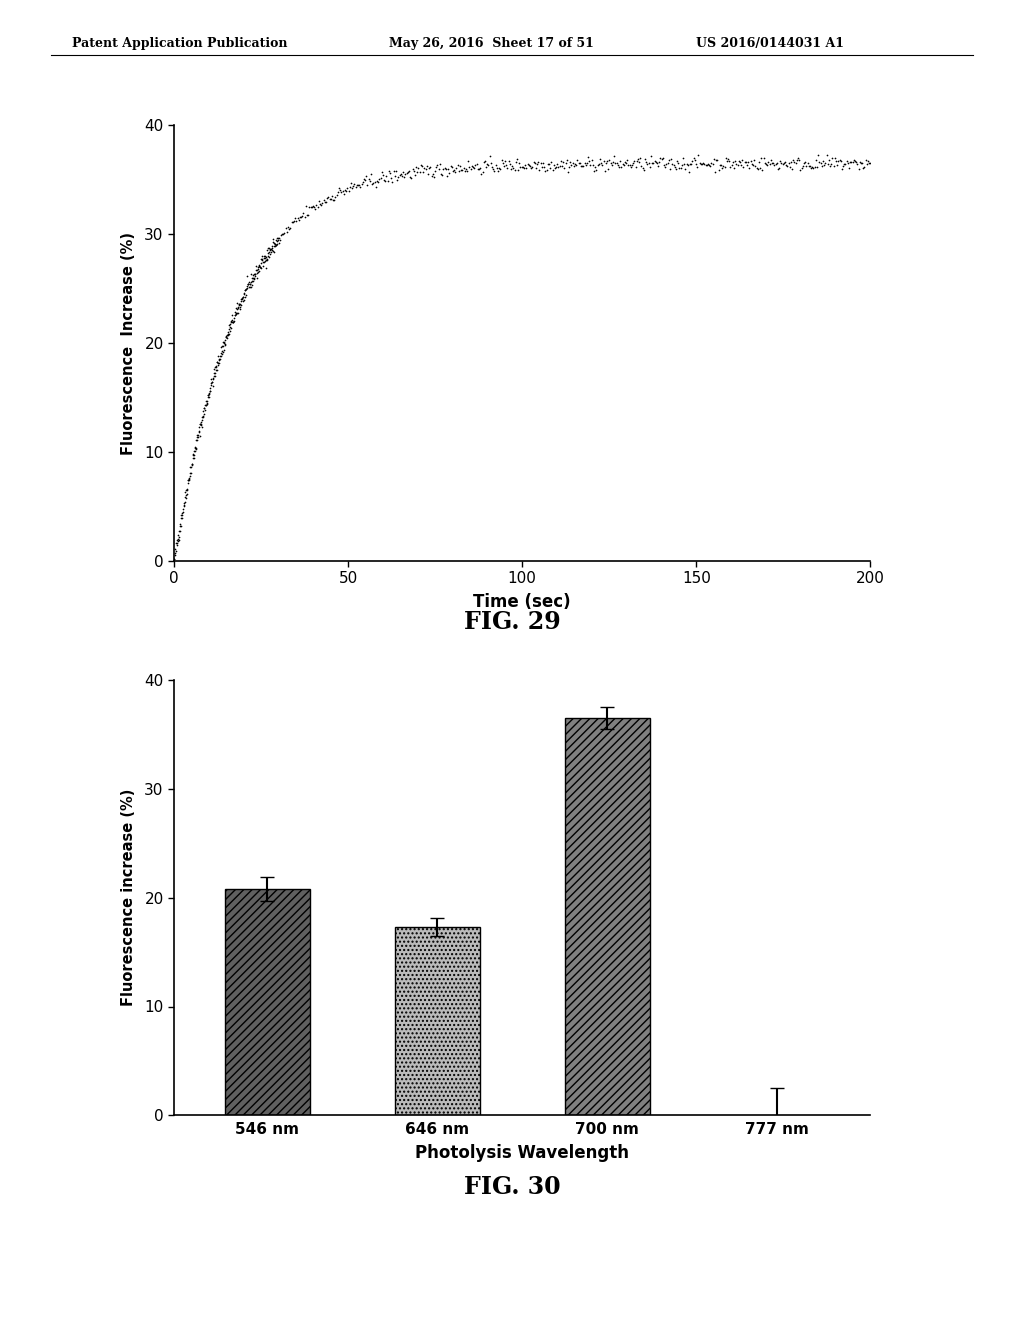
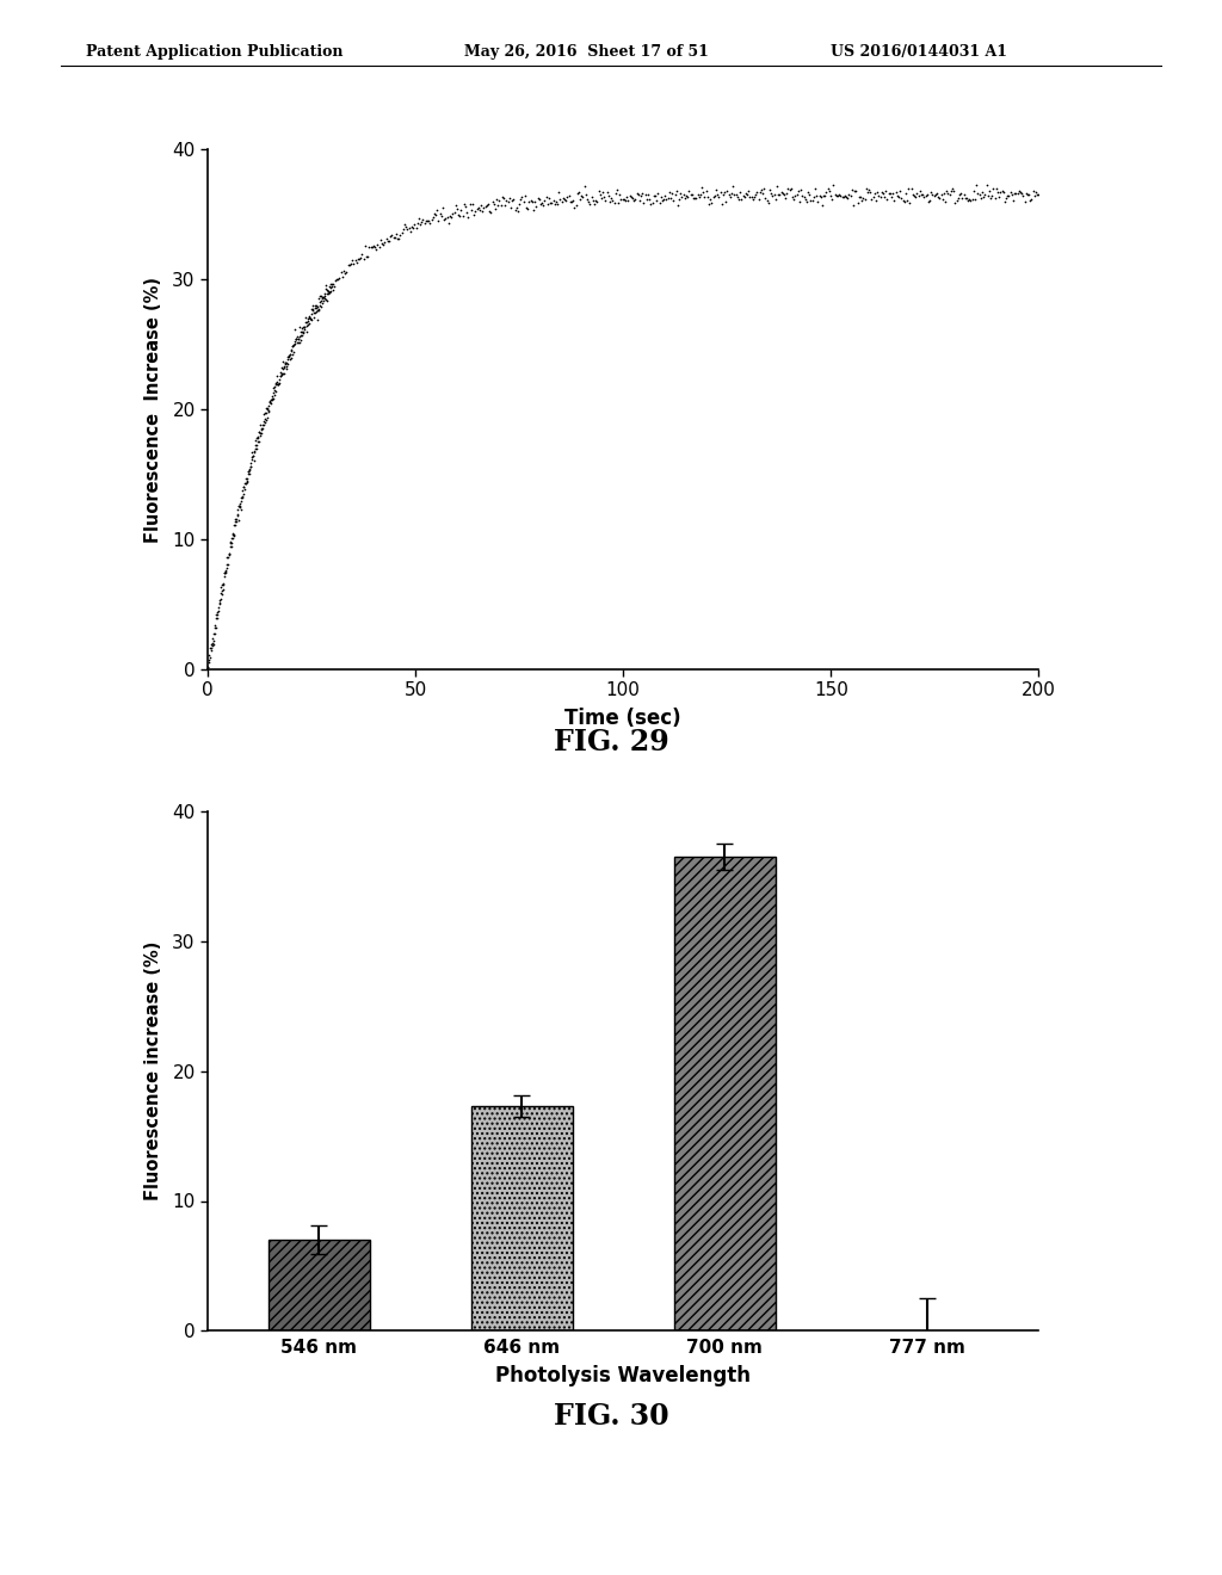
546 nm: 20.8 -> 7.0
